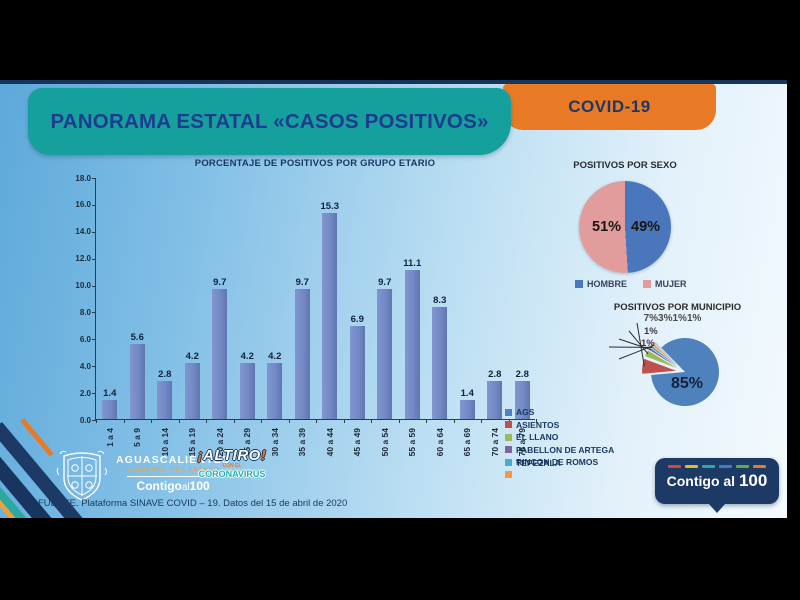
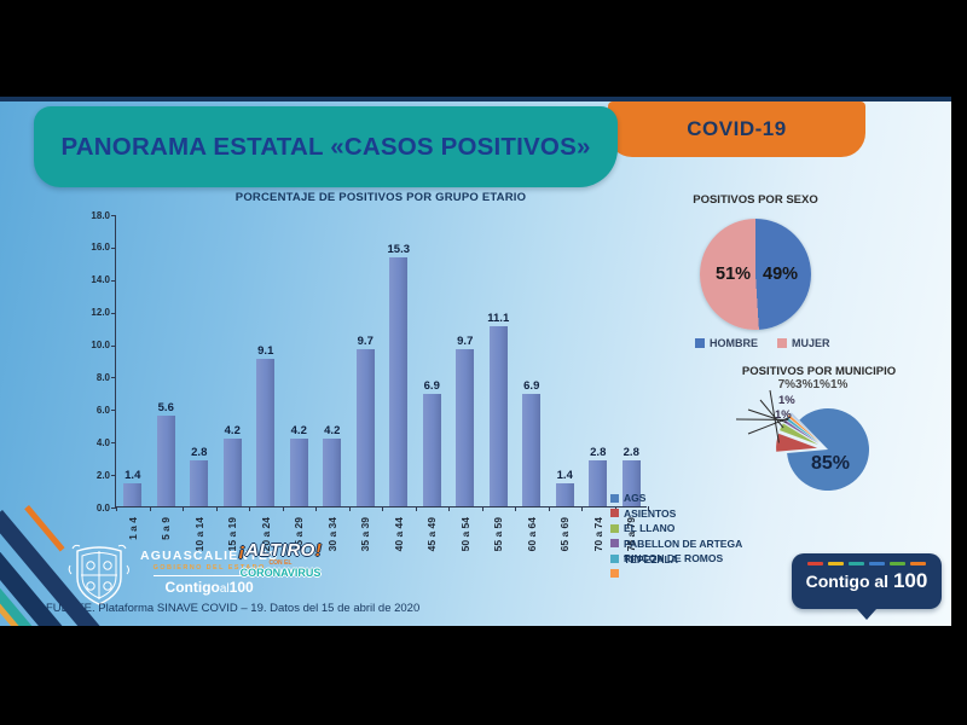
PORCENTAJE DE POSITIVOS POR GRUPO ETARIO/20 a 24: 9.7 -> 9.1
PORCENTAJE DE POSITIVOS POR GRUPO ETARIO/60 a 64: 8.3 -> 6.9
